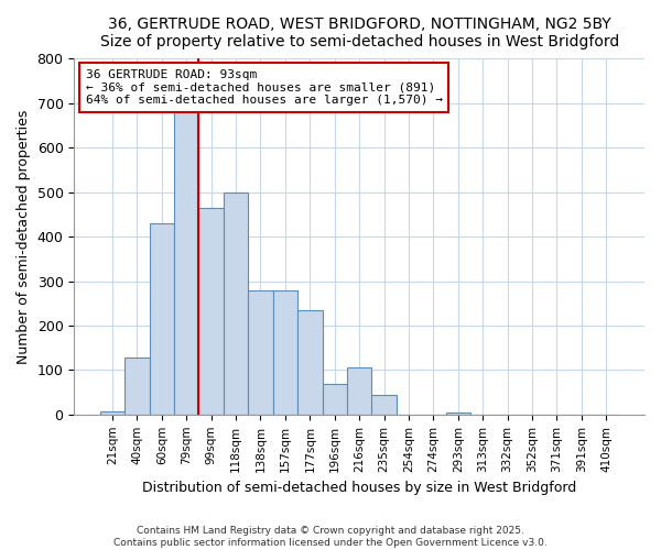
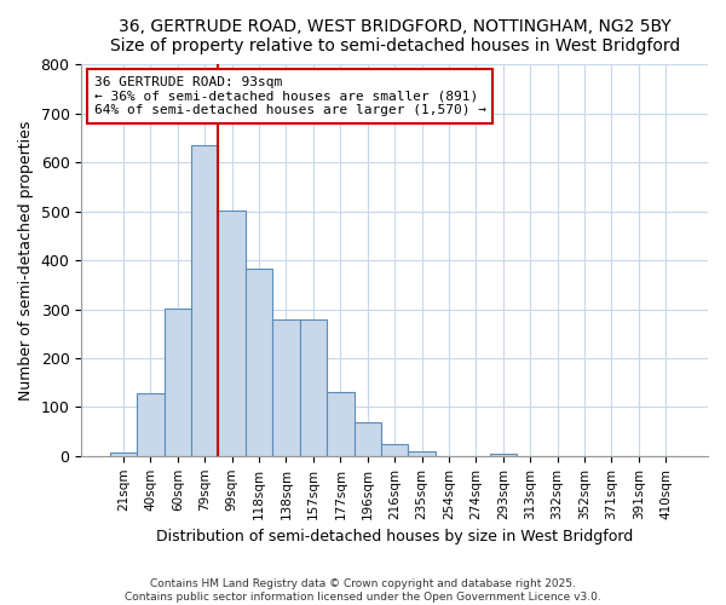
60sqm: 430 -> 302
79sqm: 685 -> 635
99sqm: 465 -> 502
118sqm: 500 -> 383
177sqm: 235 -> 130
216sqm: 105 -> 25
235sqm: 45 -> 10
